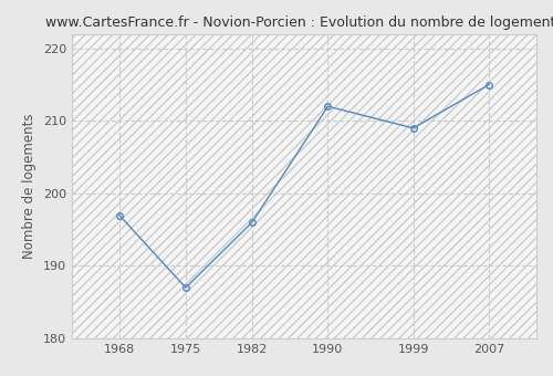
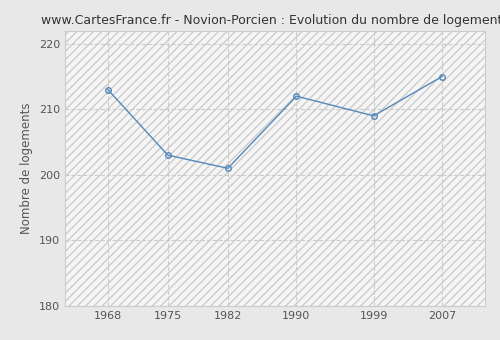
1968: 197 -> 213
1975: 187 -> 203
1982: 196 -> 201
